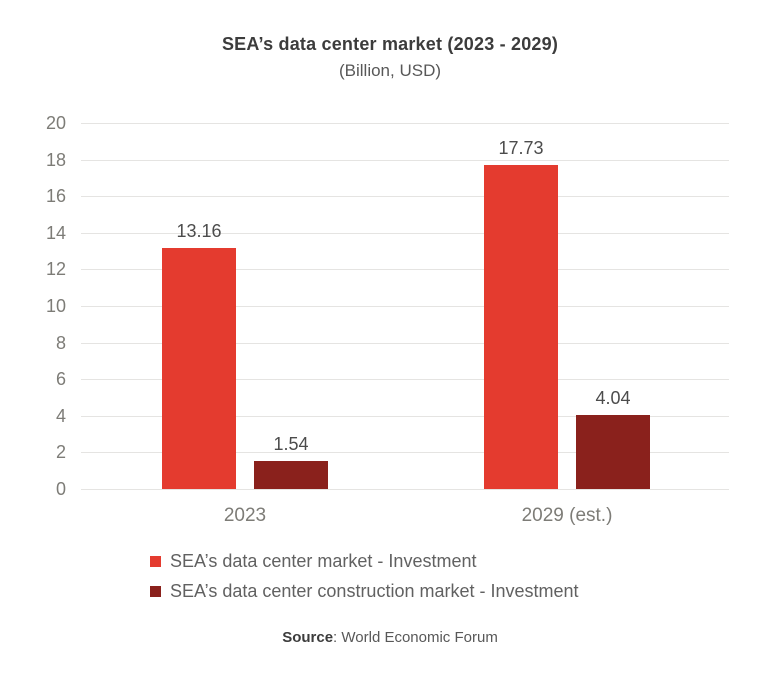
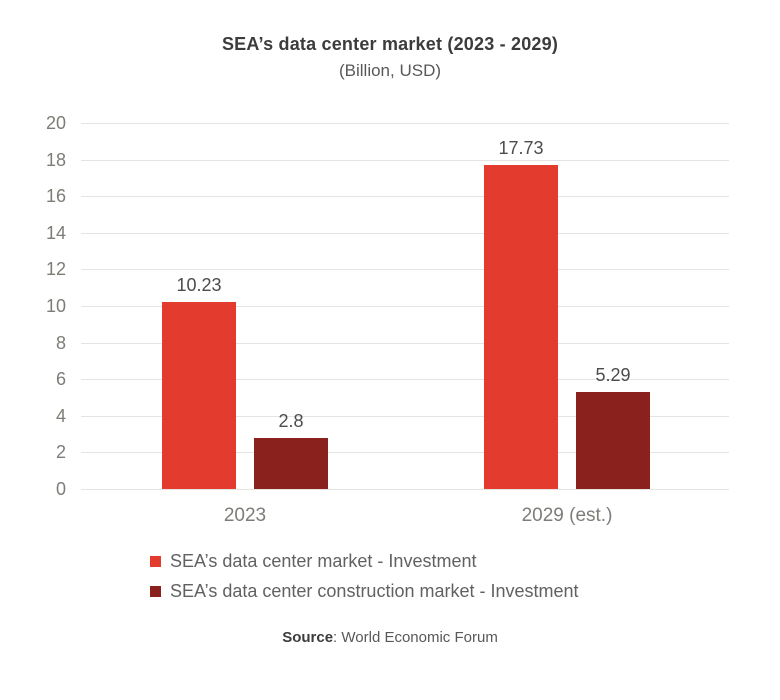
SEA’s data center market - Investment/2023: 13.16 -> 10.23
SEA’s data center construction market - Investment/2023: 1.54 -> 2.8
SEA’s data center construction market - Investment/2029 (est.): 4.04 -> 5.29
